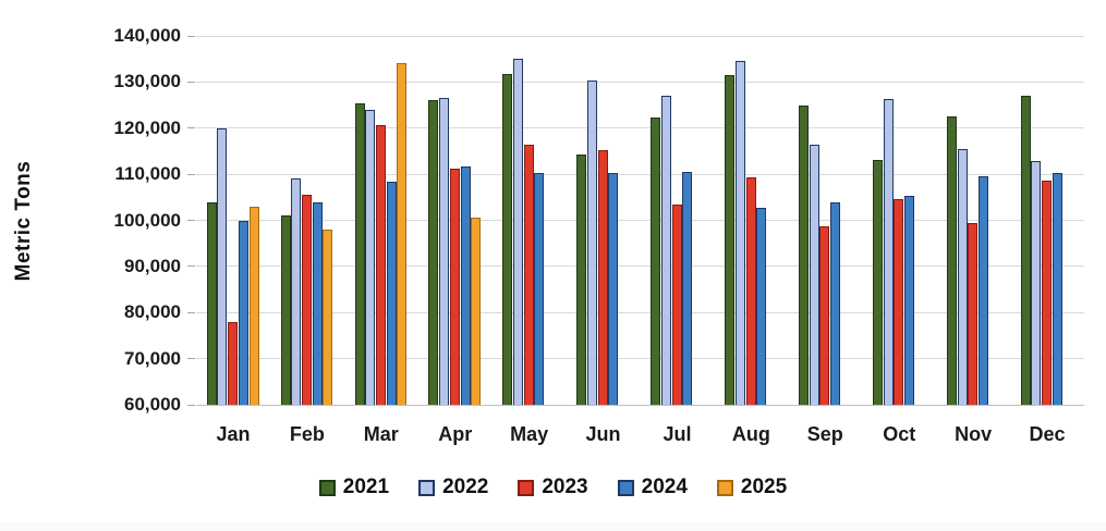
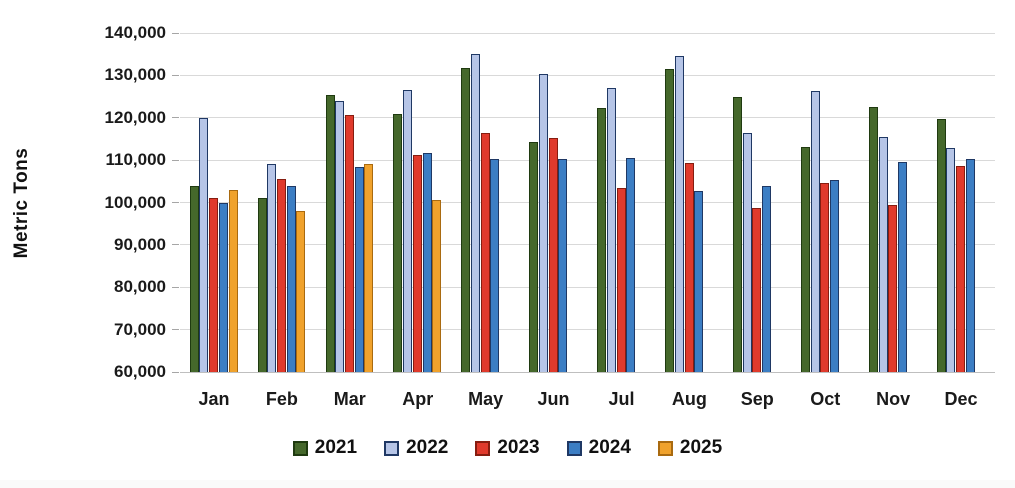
2023/Jan: 78000 -> 101000
2025/Mar: 134000 -> 109000
2021/Apr: 126000 -> 121000
2021/Dec: 127000 -> 120000
